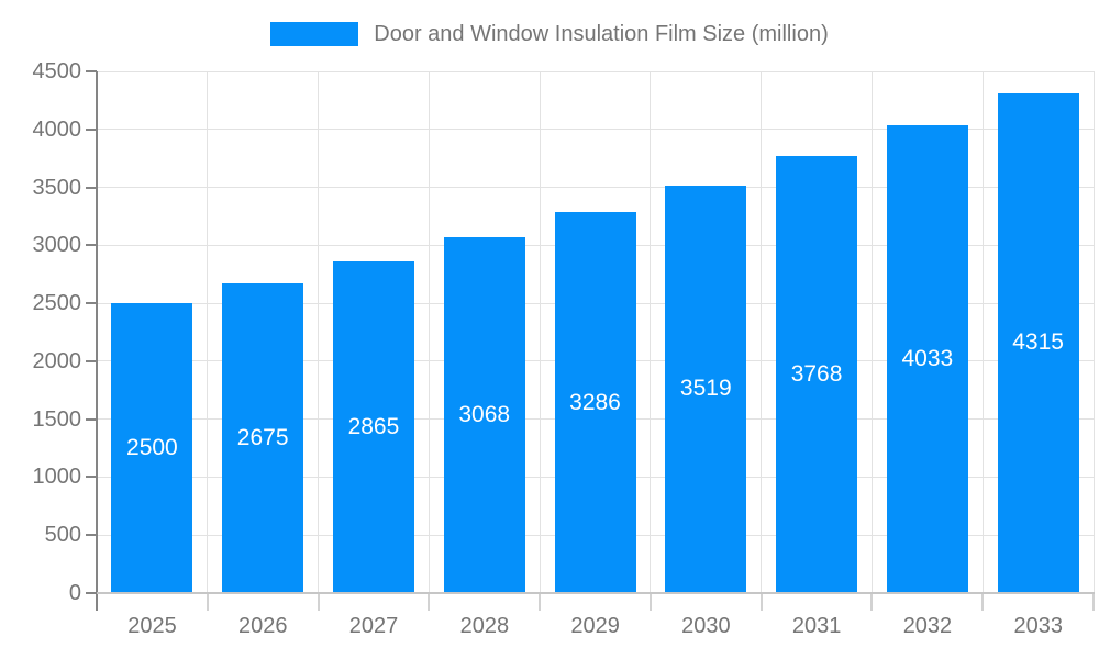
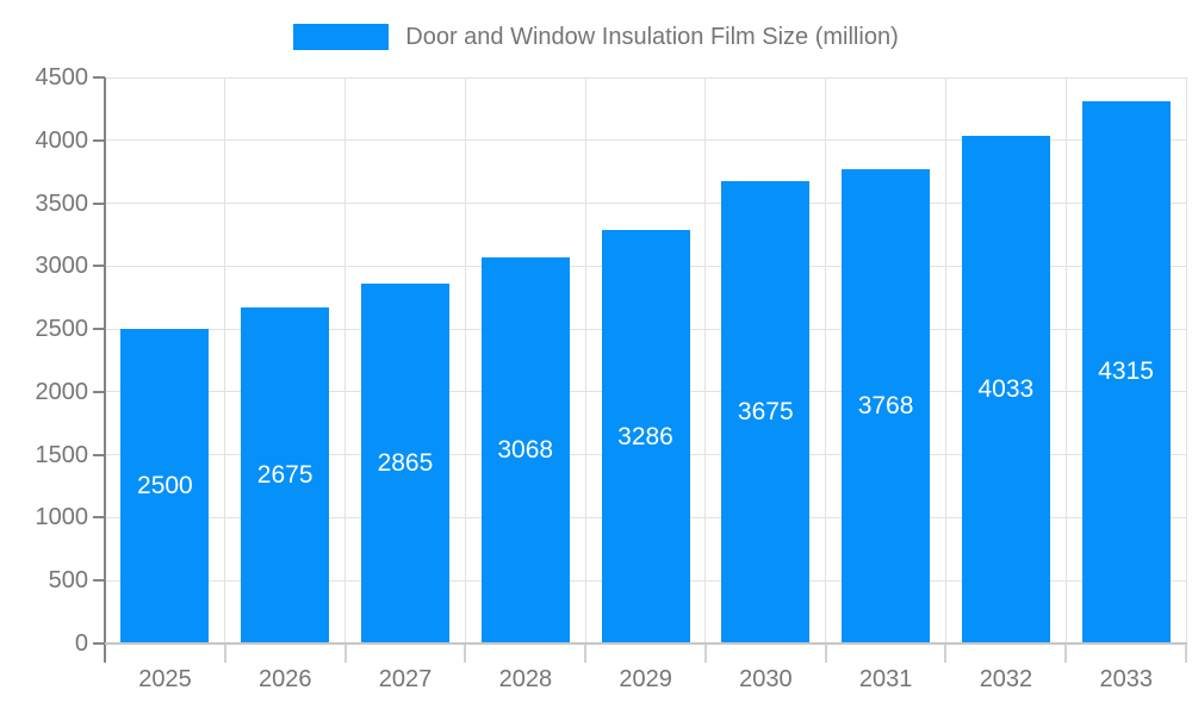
2030: 3519 -> 3675
